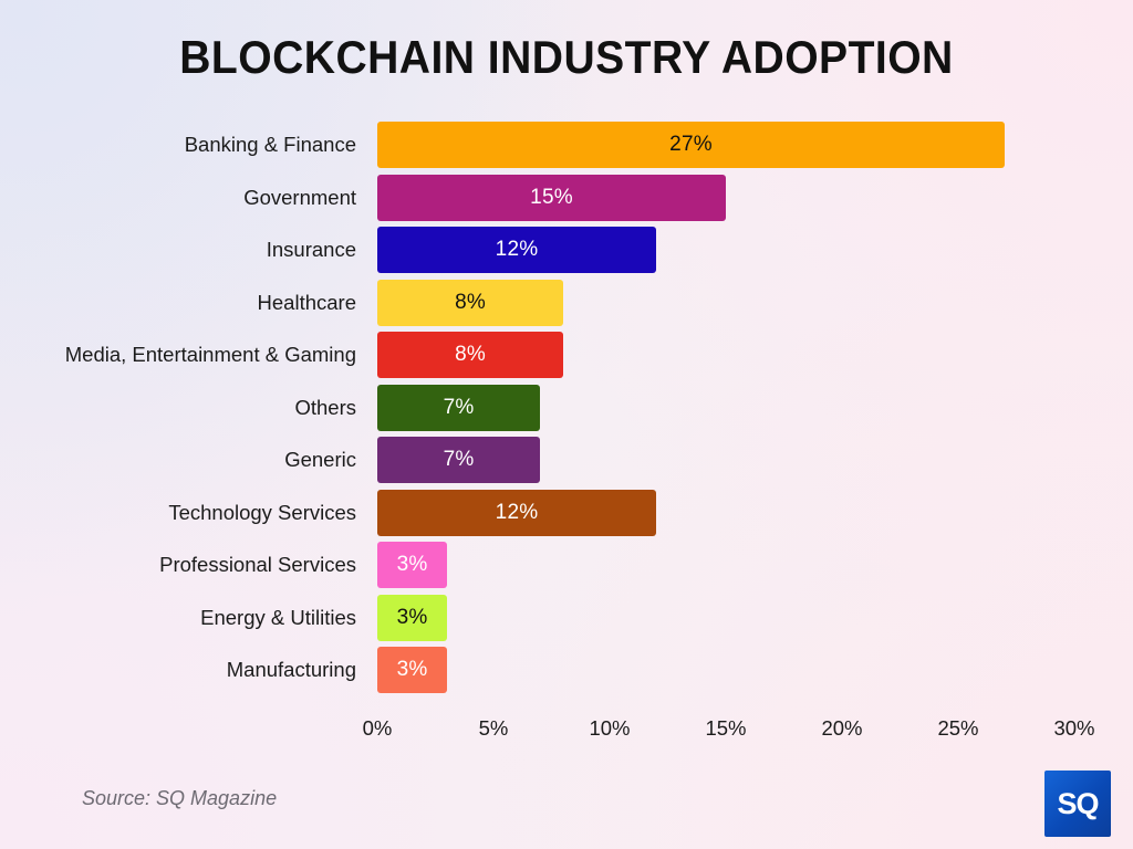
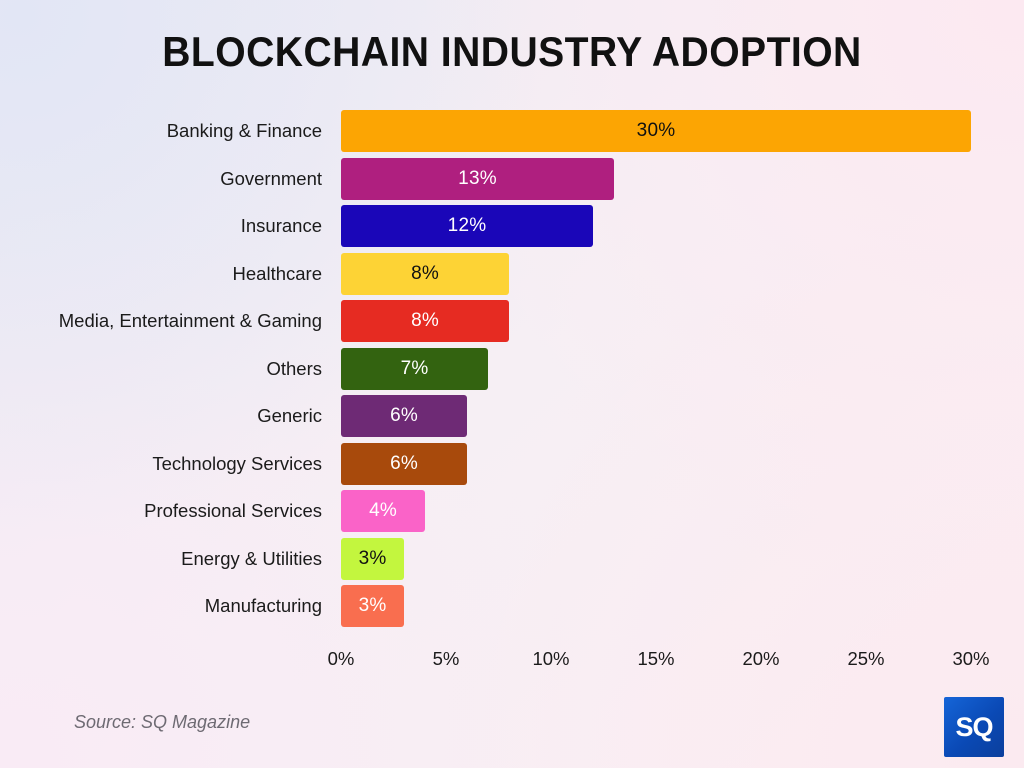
Banking & Finance: 27% -> 30%
Government: 15% -> 13%
Generic: 7% -> 6%
Technology Services: 12% -> 6%
Professional Services: 3% -> 4%
